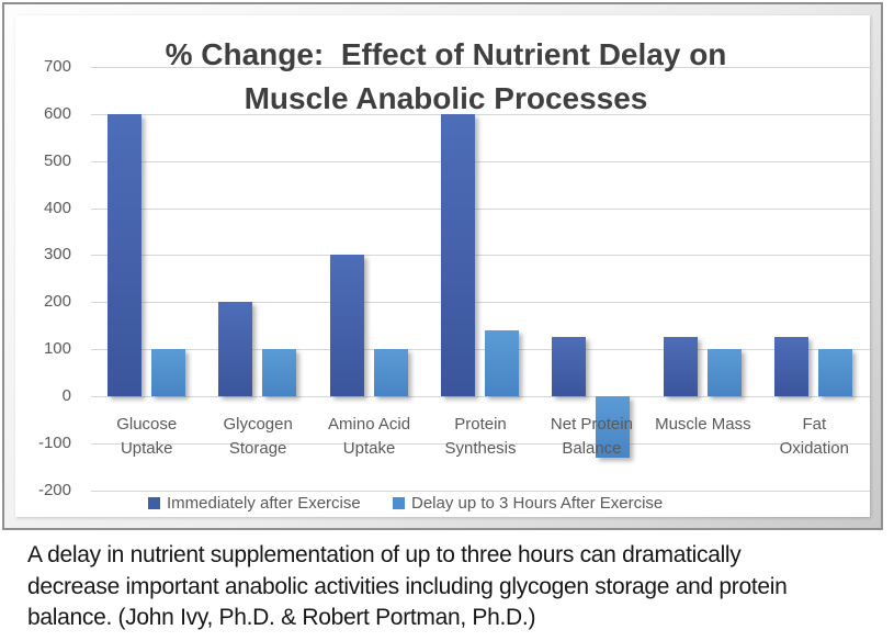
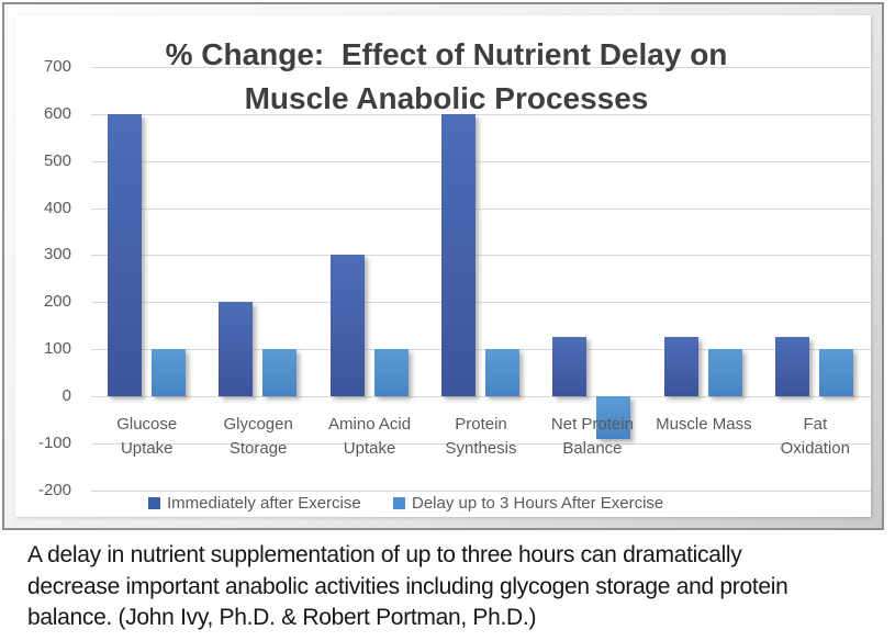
Delay up to 3 Hours After Exercise/Protein Synthesis: 140 -> 100
Delay up to 3 Hours After Exercise/Net Protein Balance: -130 -> -90
